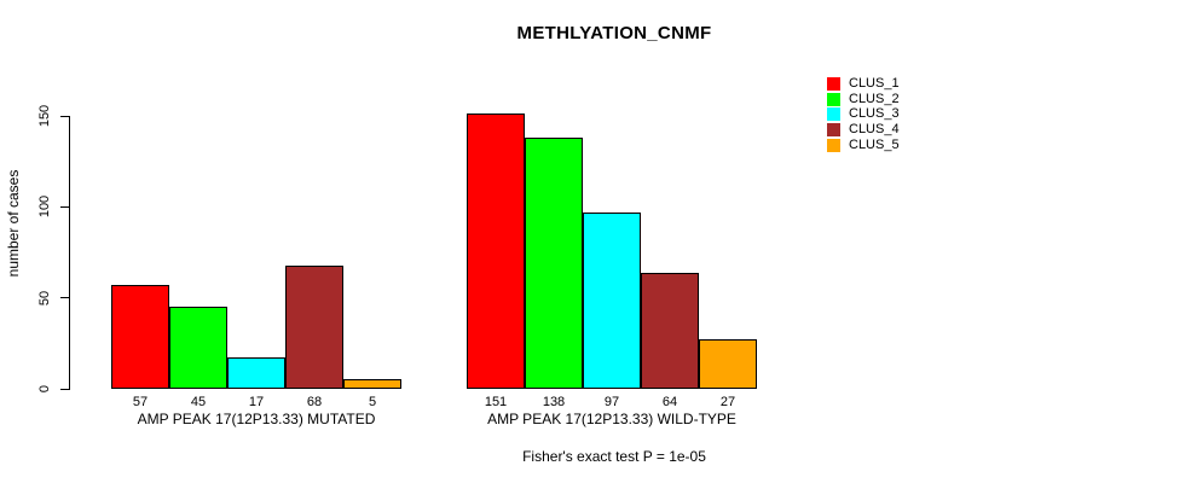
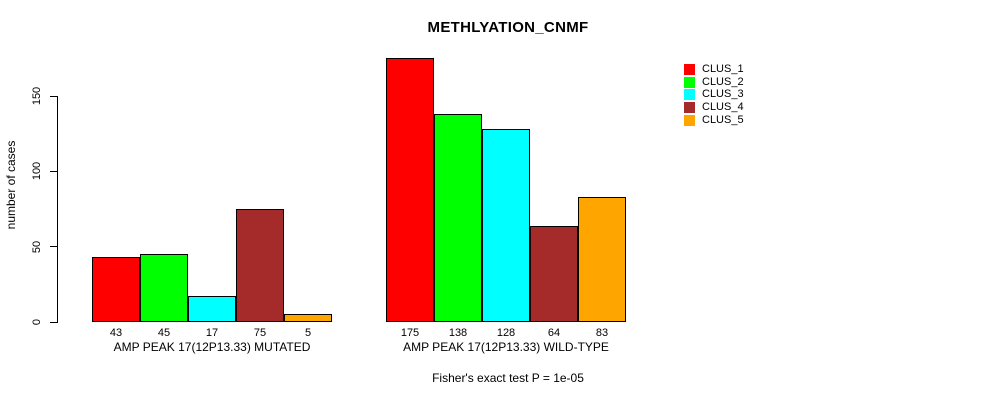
CLUS_1/AMP PEAK 17(12P13.33) MUTATED: 57 -> 43
CLUS_4/AMP PEAK 17(12P13.33) MUTATED: 68 -> 75
CLUS_1/AMP PEAK 17(12P13.33) WILD-TYPE: 151 -> 175
CLUS_3/AMP PEAK 17(12P13.33) WILD-TYPE: 97 -> 128
CLUS_5/AMP PEAK 17(12P13.33) WILD-TYPE: 27 -> 83
